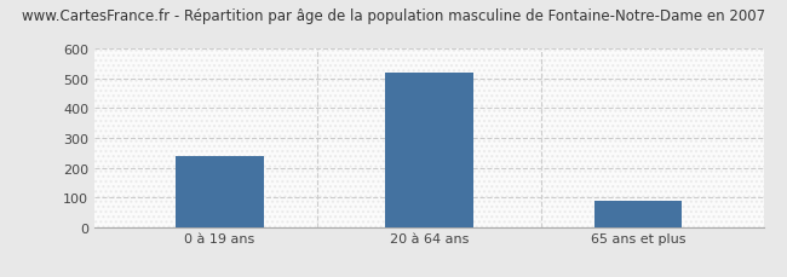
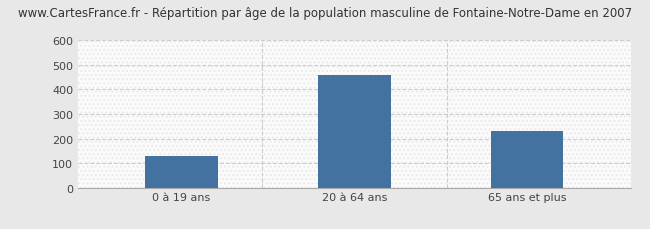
0 à 19 ans: 240 -> 130
20 à 64 ans: 520 -> 460
65 ans et plus: 90 -> 230
